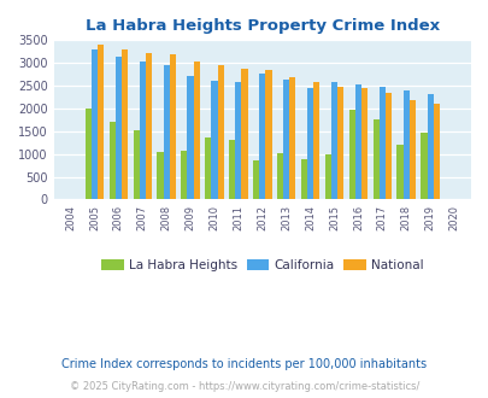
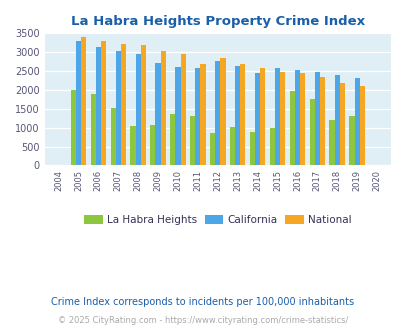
La Habra Heights/2006: 1700 -> 1900
National/2011: 2880 -> 2700
La Habra Heights/2019: 1460 -> 1300
